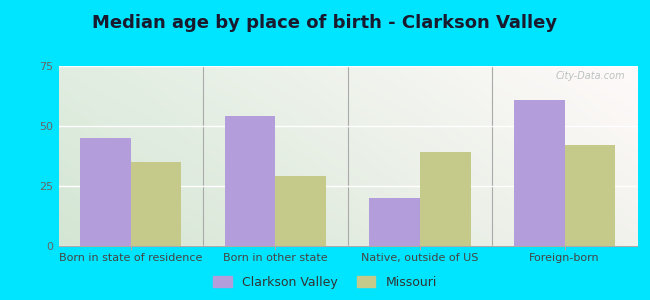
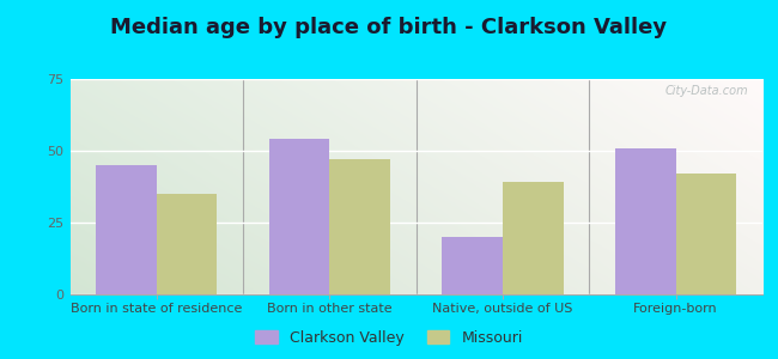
Missouri/Born in other state: 29 -> 47
Clarkson Valley/Foreign-born: 61 -> 51
